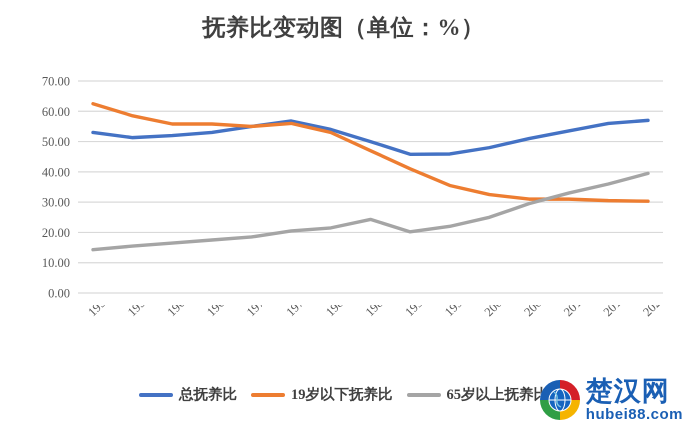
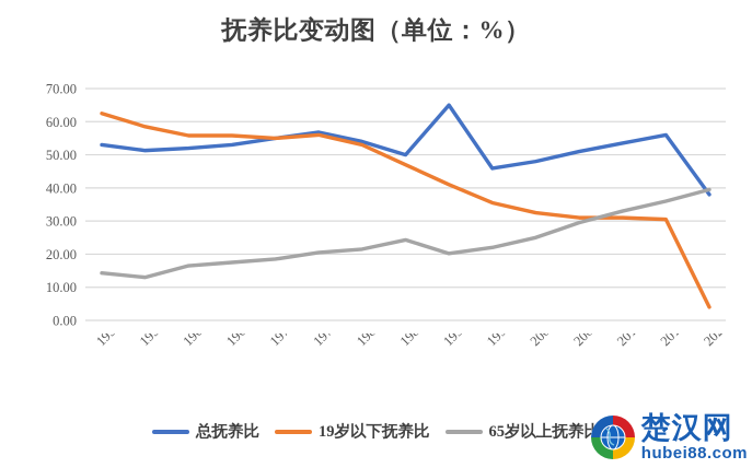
65岁以上抚养比/1955: 16 -> 13
总抚养比/1990: 46 -> 65
总抚养比/2020: 57 -> 38
19岁以下抚养比/2020: 30 -> 4
